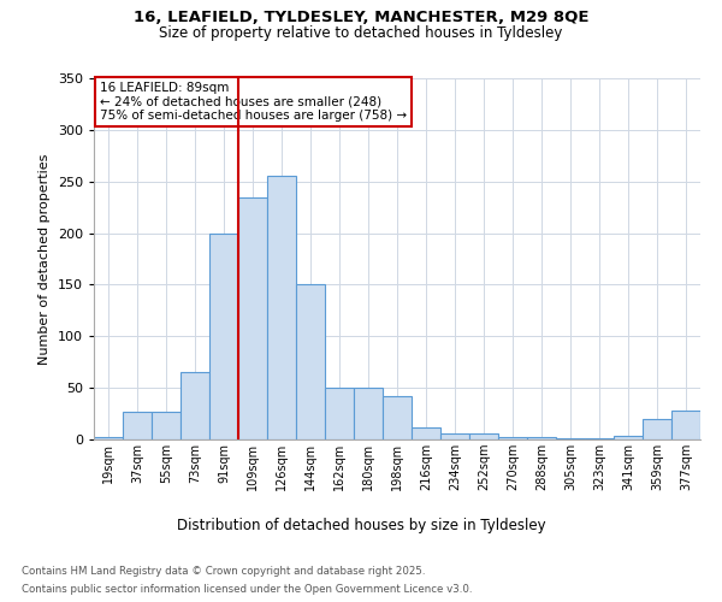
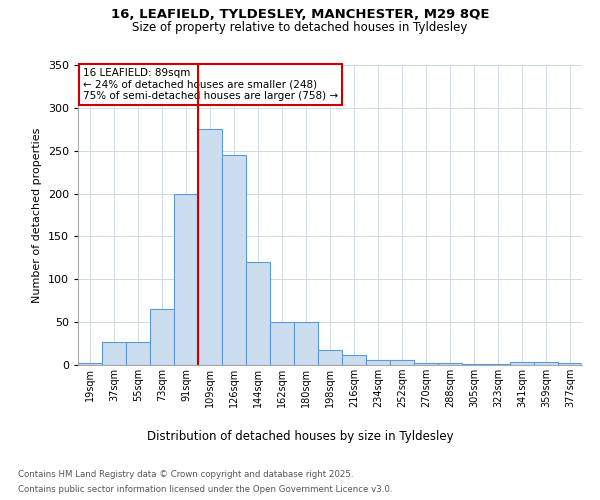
109sqm: 234 -> 275
126sqm: 256 -> 245
144sqm: 150 -> 120
198sqm: 42 -> 17
359sqm: 20 -> 4
377sqm: 28 -> 2
